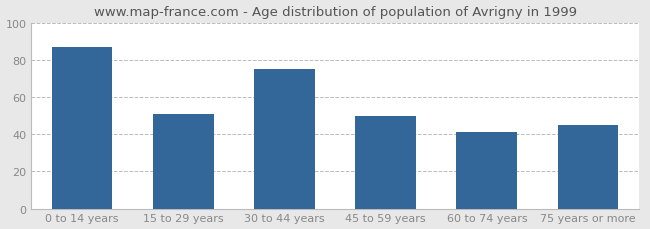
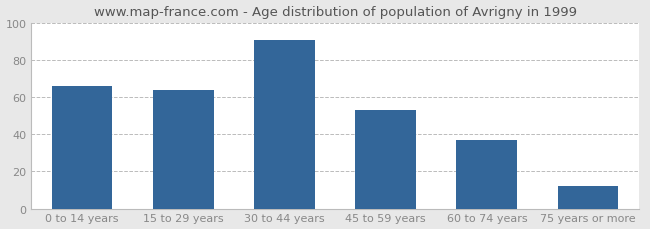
0 to 14 years: 87 -> 66
15 to 29 years: 51 -> 64
30 to 44 years: 75 -> 91
45 to 59 years: 50 -> 53
60 to 74 years: 41 -> 37
75 years or more: 45 -> 12
